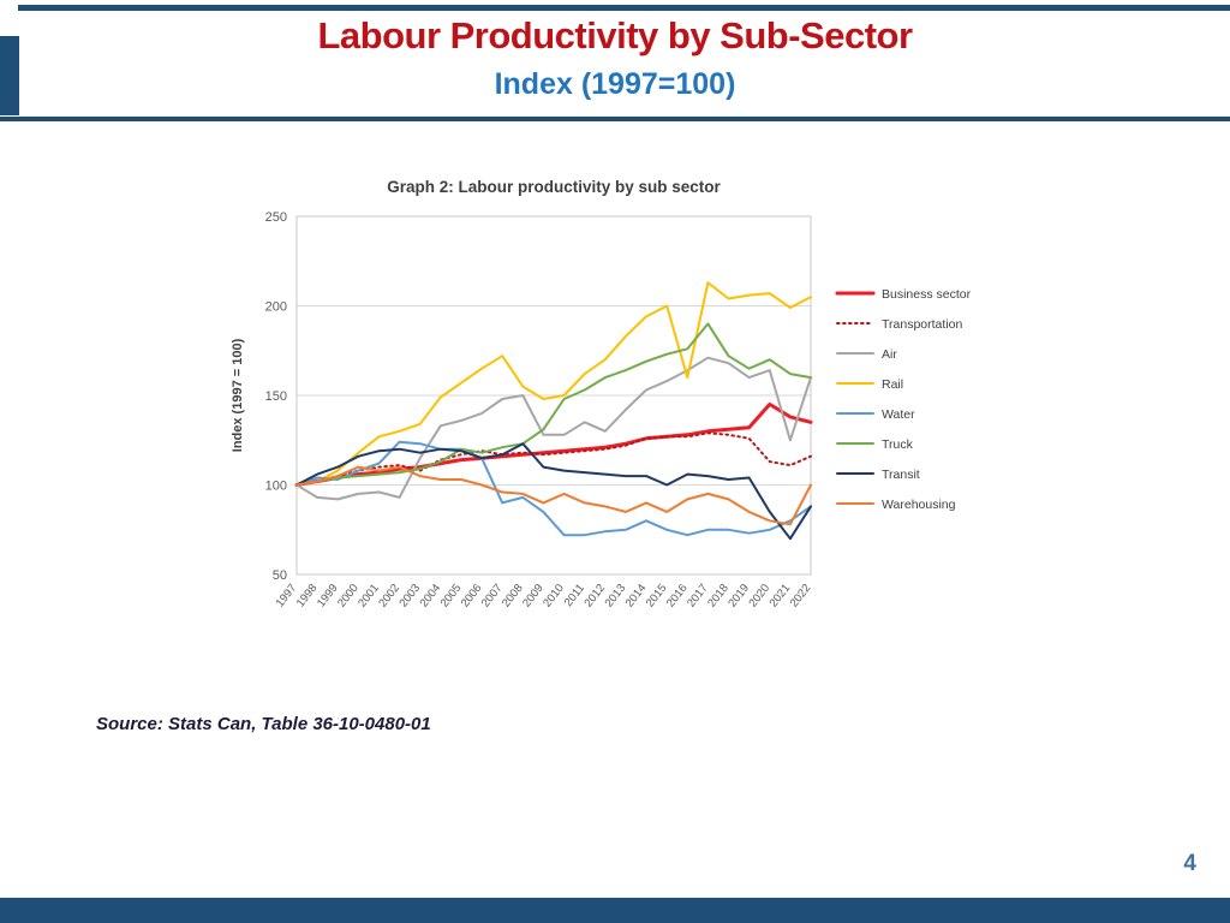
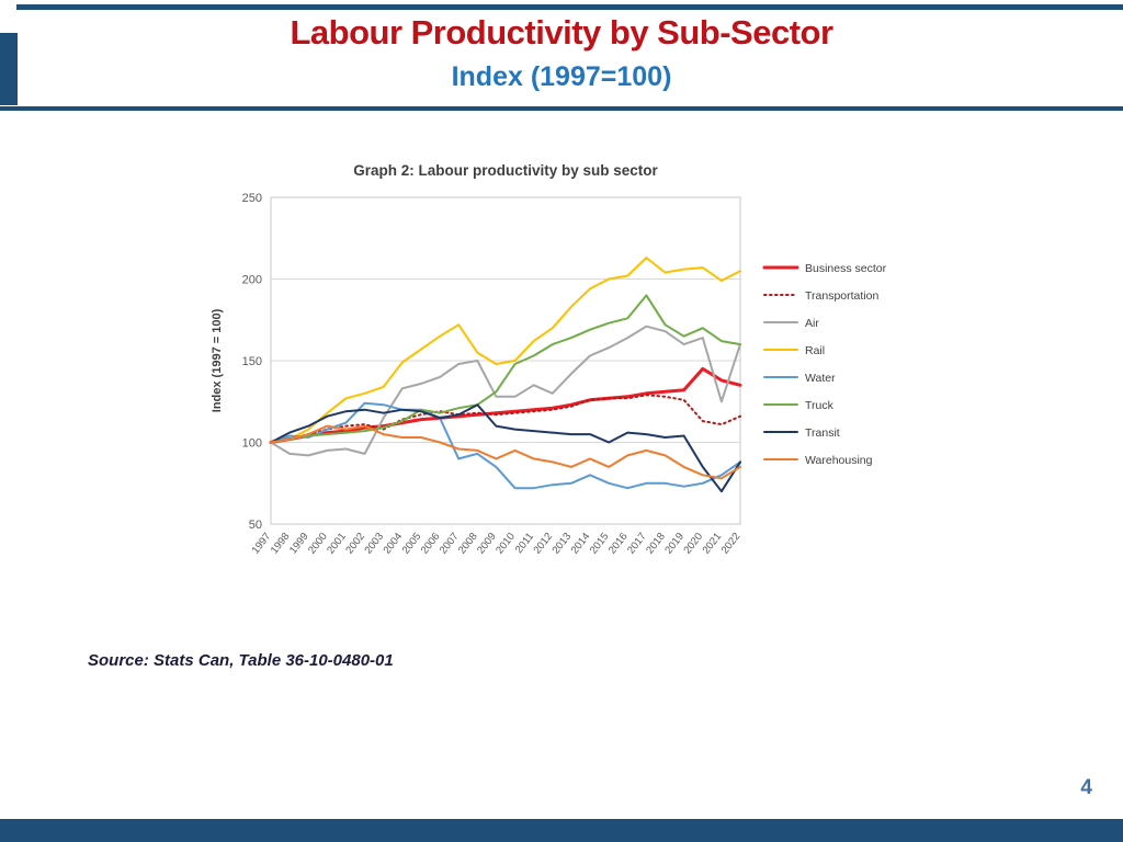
Rail/2016: 160 -> 202
Warehousing/2022: 100 -> 85
